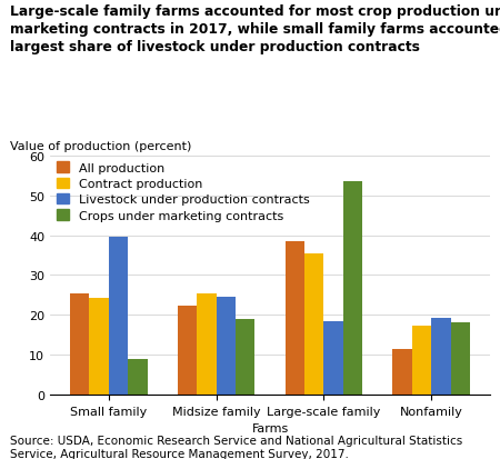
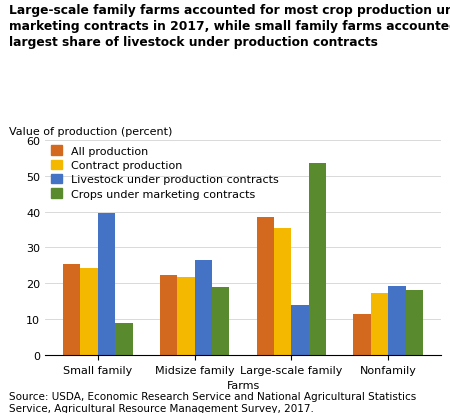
Contract production/Midsize family: 25.5 -> 21.8
Livestock under production contracts/Midsize family: 24.5 -> 26.5
Livestock under production contracts/Large-scale family: 18.5 -> 14.0
